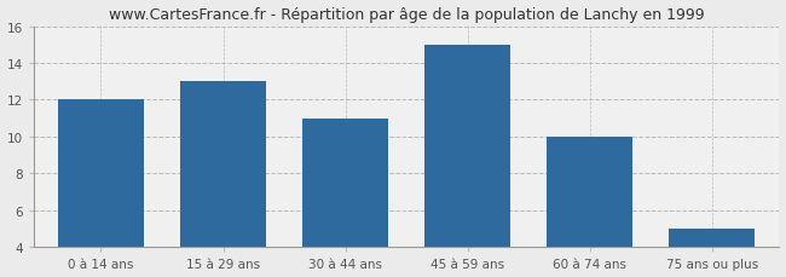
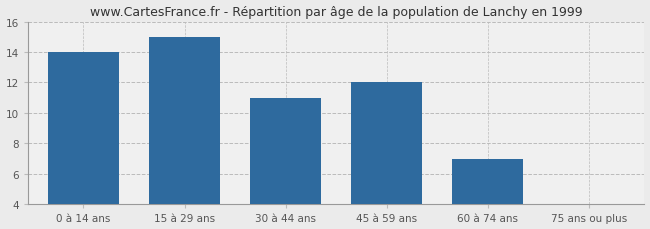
0 à 14 ans: 12 -> 14
15 à 29 ans: 13 -> 15
45 à 59 ans: 15 -> 12
60 à 74 ans: 10 -> 7
75 ans ou plus: 5 -> 4
